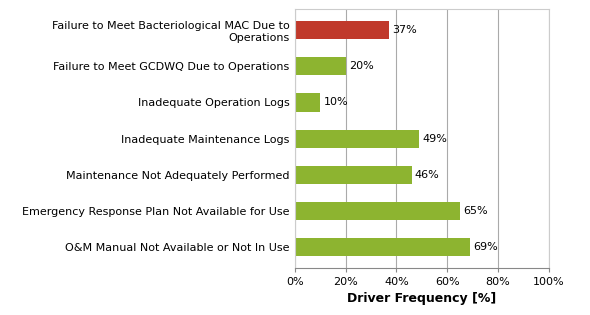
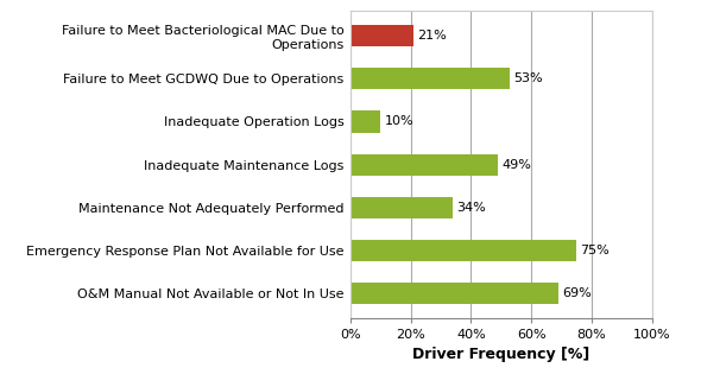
Failure to Meet Bacteriological MAC Due to Operations: 37% -> 21%
Failure to Meet GCDWQ Due to Operations: 20% -> 53%
Maintenance Not Adequately Performed: 46% -> 34%
Emergency Response Plan Not Available for Use: 65% -> 75%
